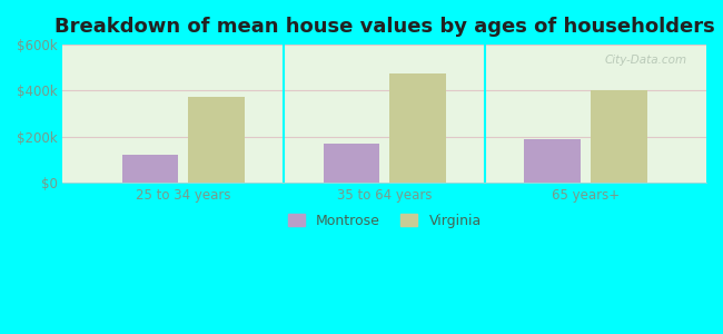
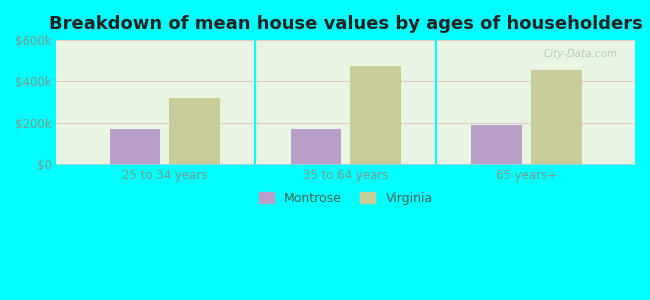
Montrose/25 to 34 years: $120k -> $170k
Virginia/25 to 34 years: $375k -> $320k
Virginia/65 years+: $400k -> $455k
